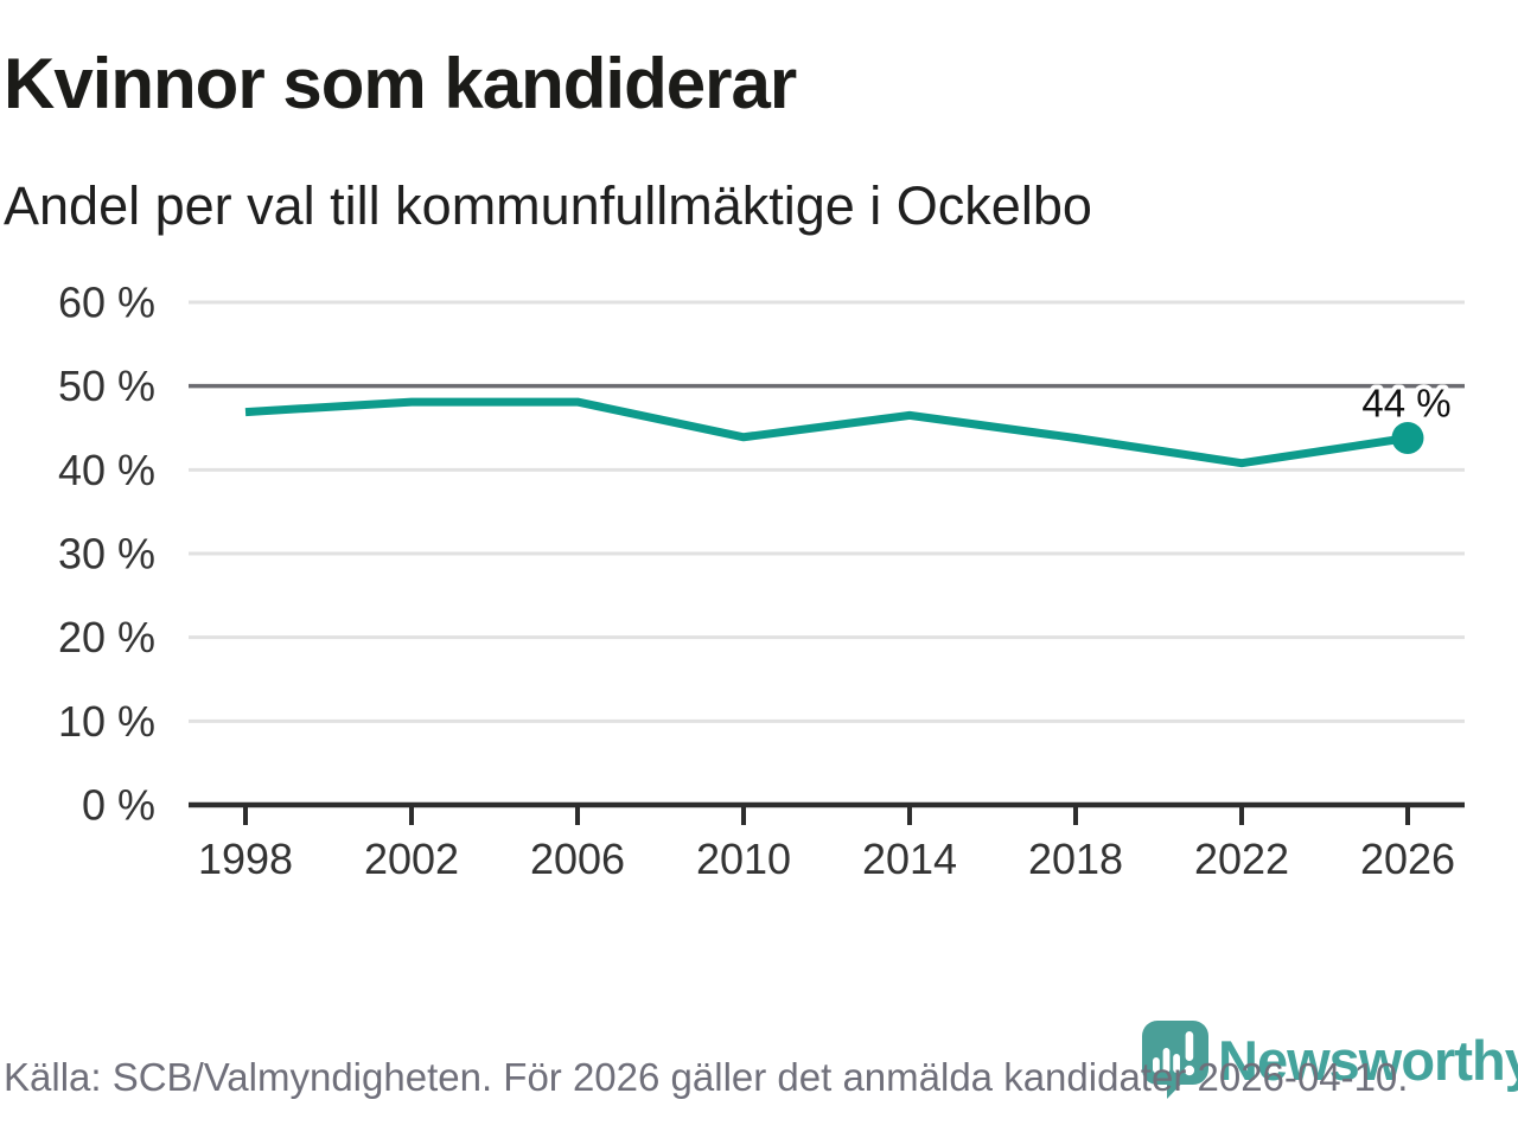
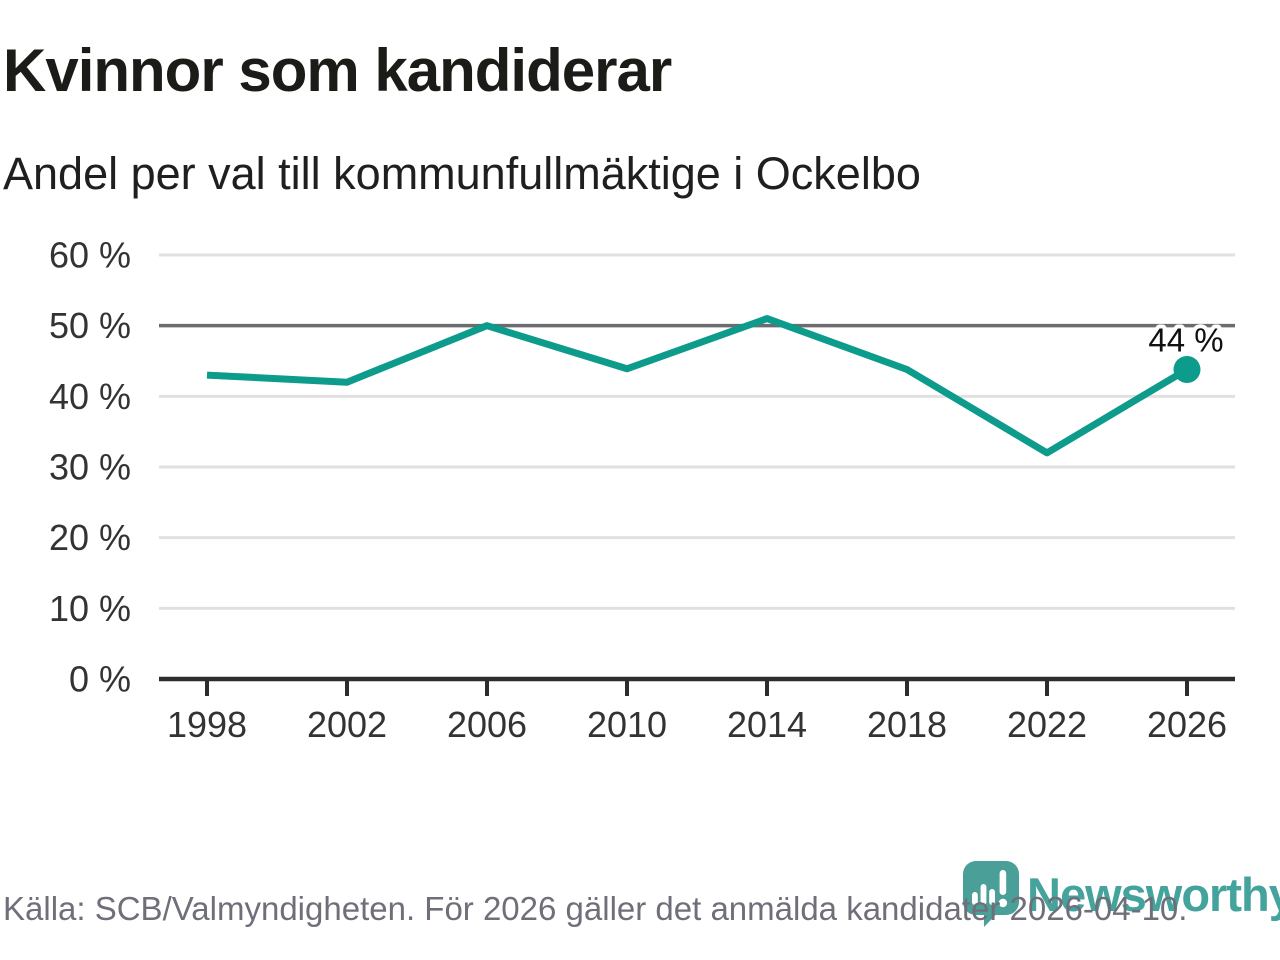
1998: 47% -> 43%
2002: 48% -> 42%
2006: 48% -> 50%
2014: 46% -> 51%
2022: 41% -> 32%
